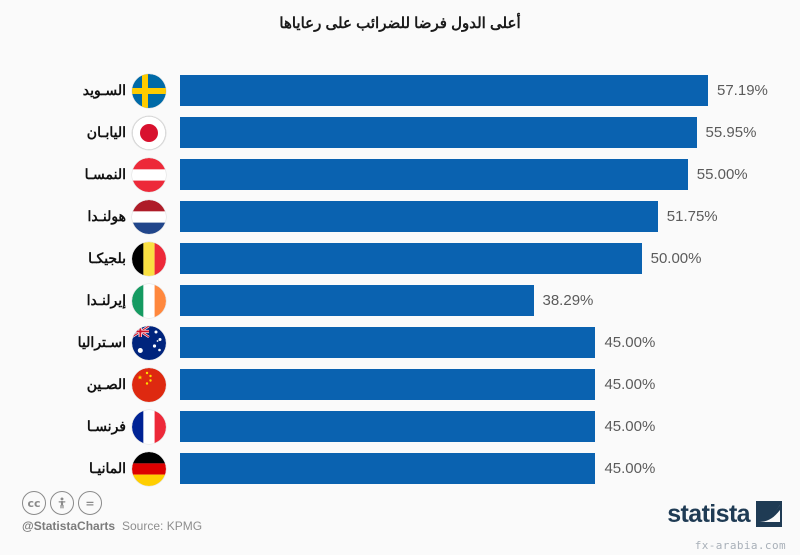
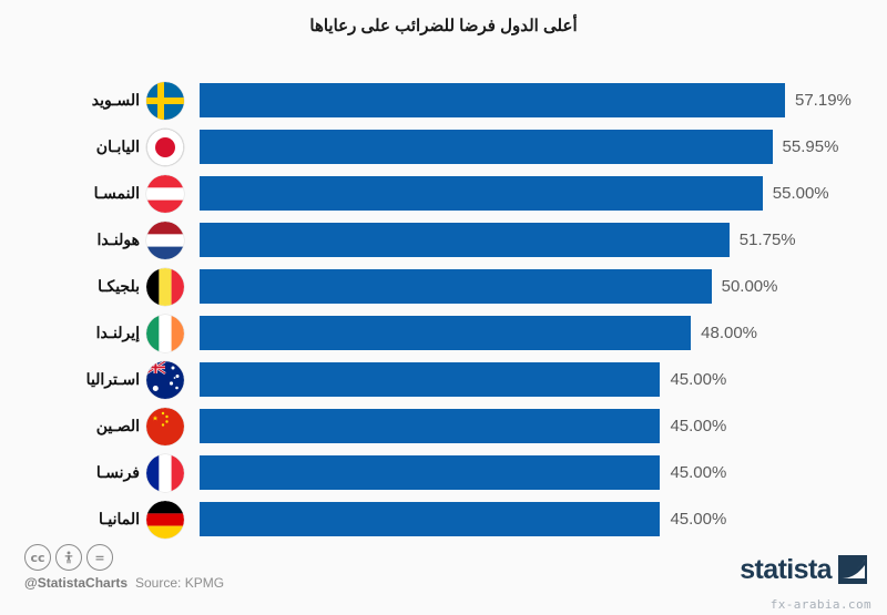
إيرلنـدا: 38.29% -> 48.00%
